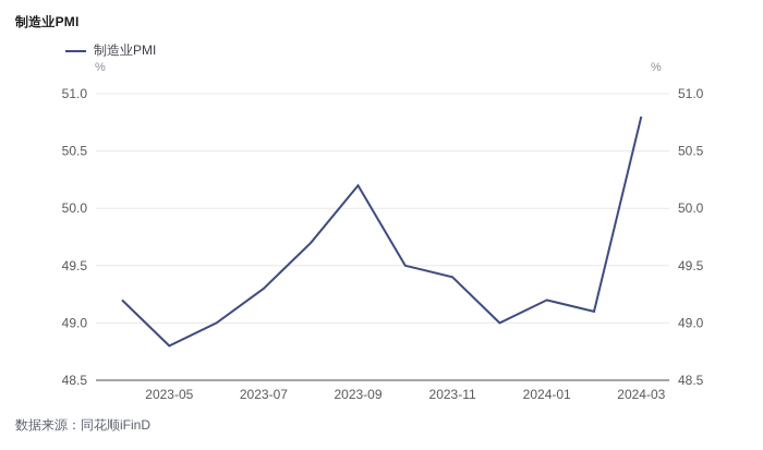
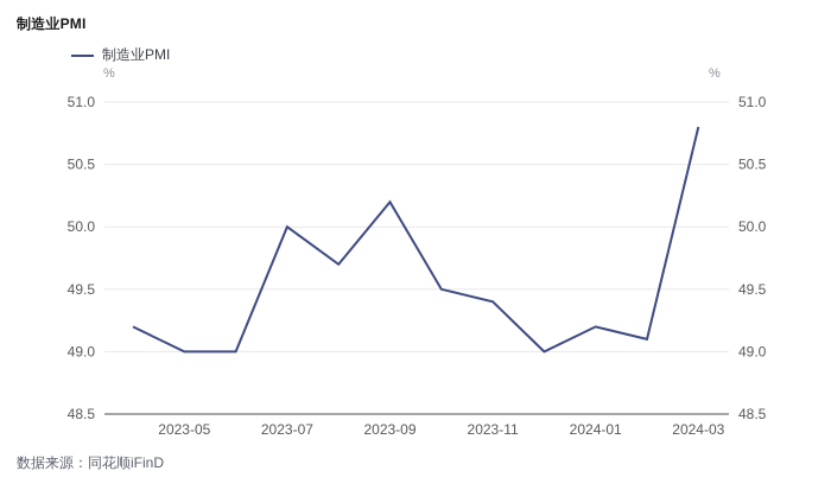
2023-05: 48.8 -> 49.0
2023-07: 49.3 -> 50.0
